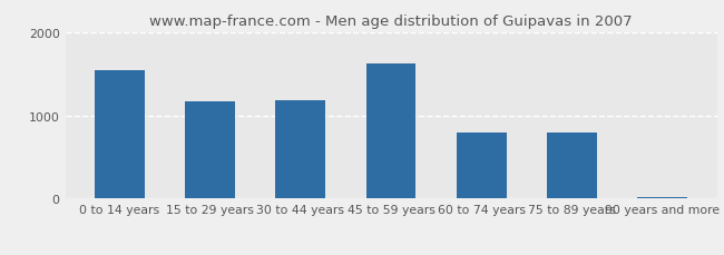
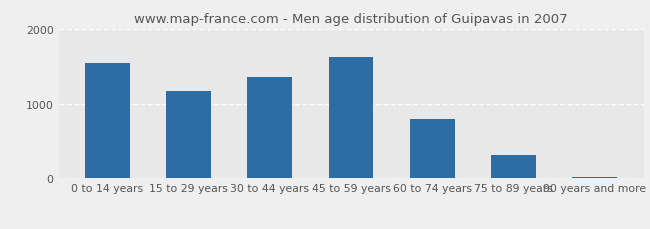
30 to 44 years: 1180 -> 1350
75 to 89 years: 800 -> 310
